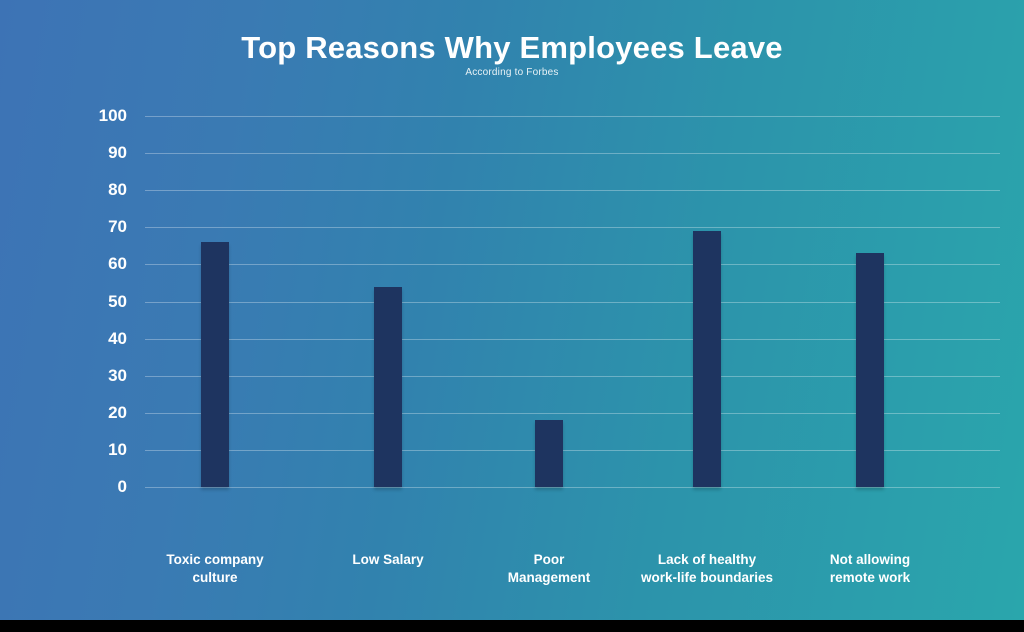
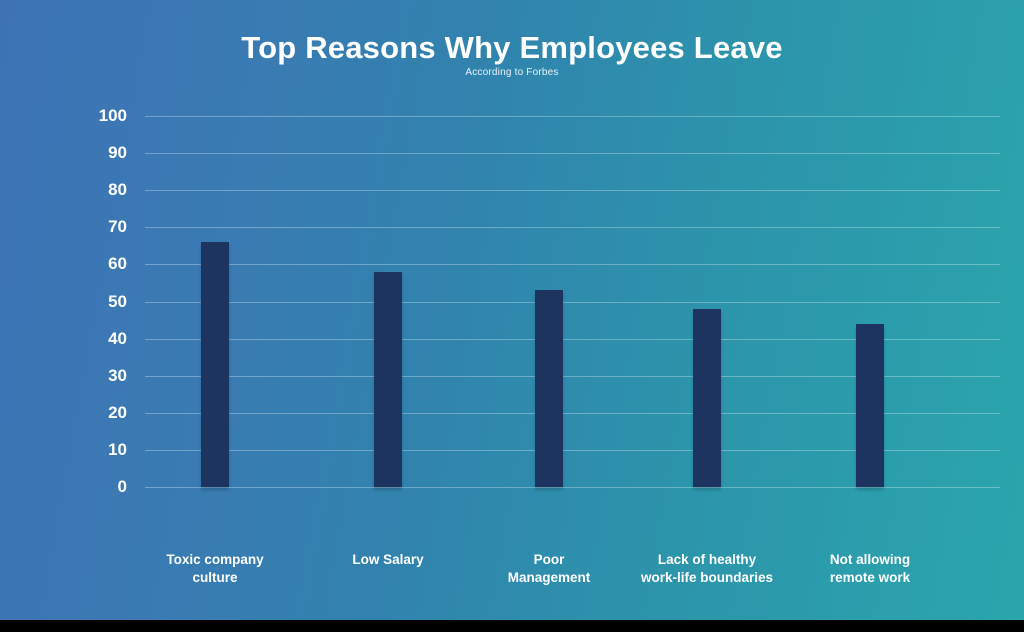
Low Salary: 54 -> 58
Poor Management: 18 -> 53
Lack of healthy work-life boundaries: 69 -> 48
Not allowing remote work: 63 -> 44
